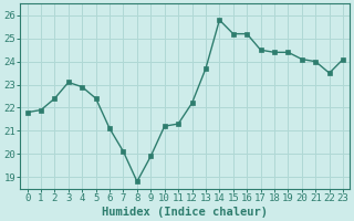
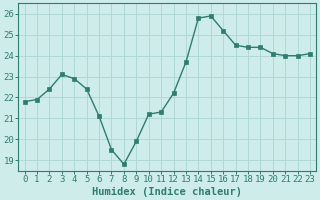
7: 20.1 -> 19.5
15: 25.2 -> 25.9
22: 23.5 -> 24.0
